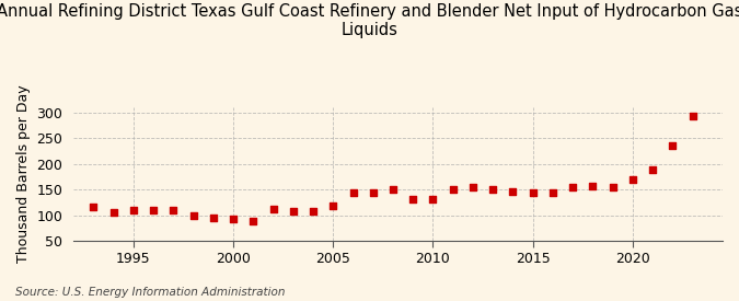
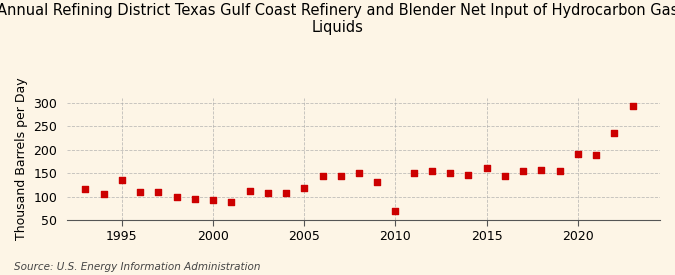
1995: 109 -> 135
2010: 131 -> 70
2015: 144 -> 160
2020: 170 -> 190
